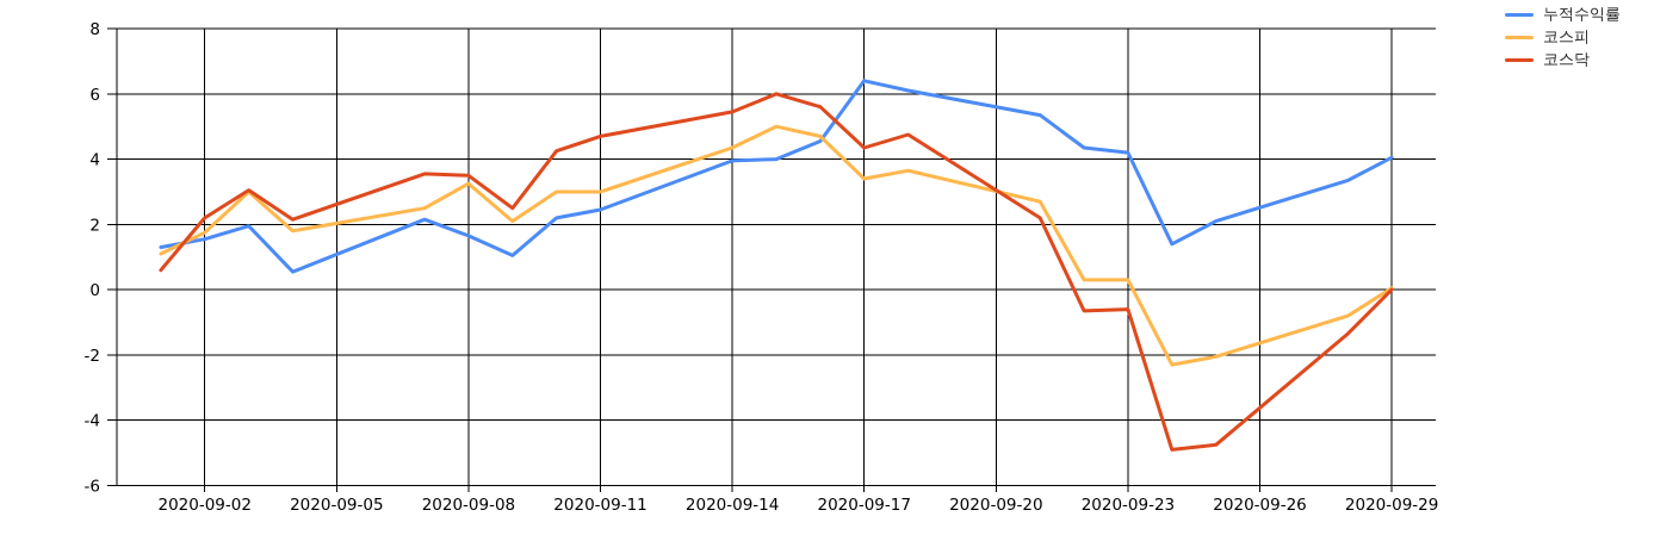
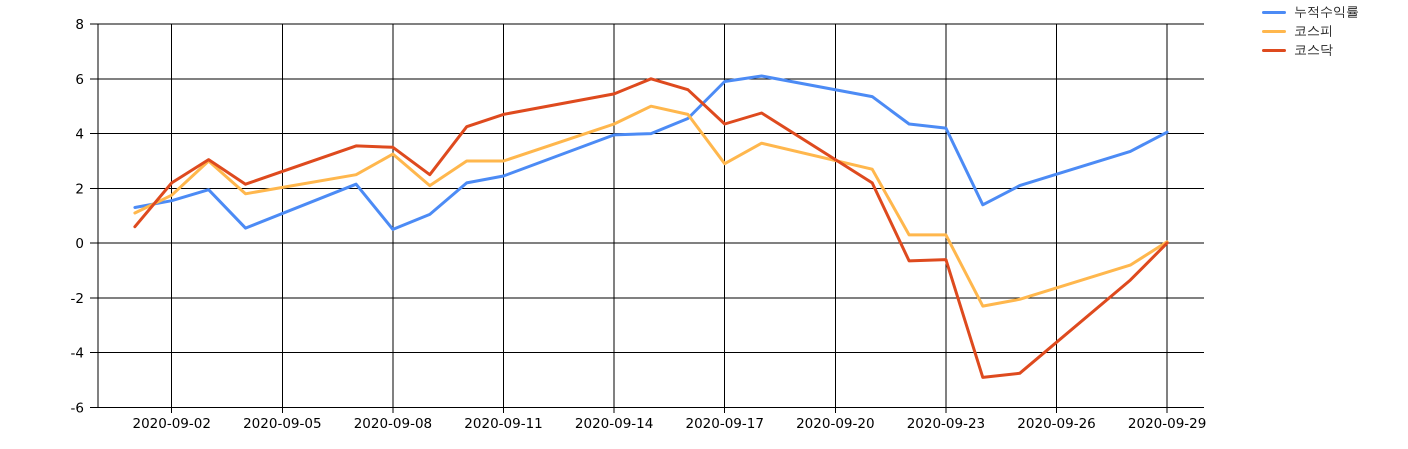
누적수익률/2020-09-08: 1.6 -> 0.5
누적수익률/2020-09-17: 6.4 -> 5.9
코스피/2020-09-17: 3.4 -> 2.9
